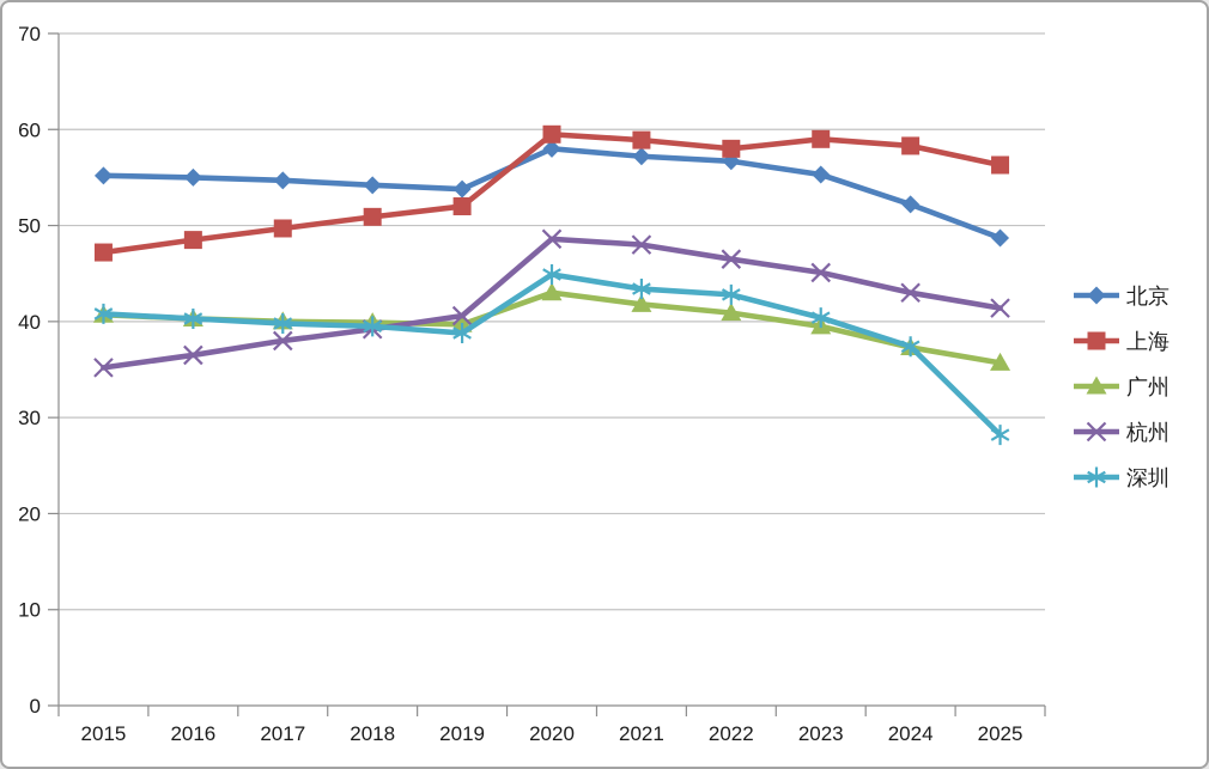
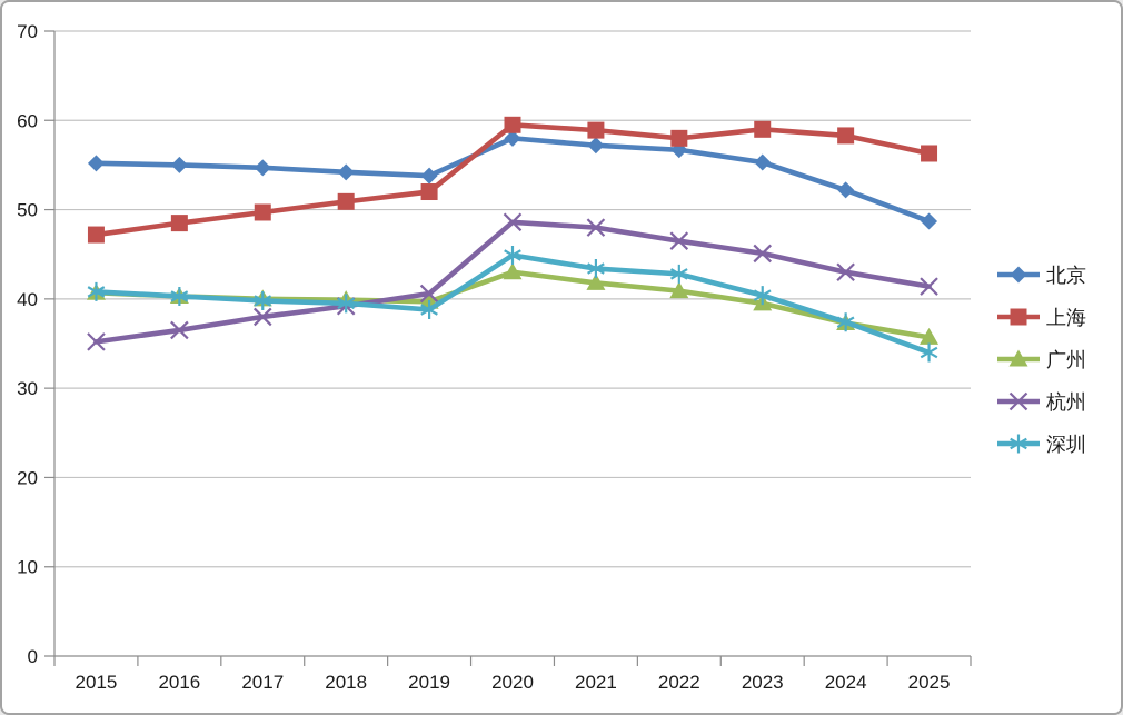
深圳/2025: 28 -> 34
